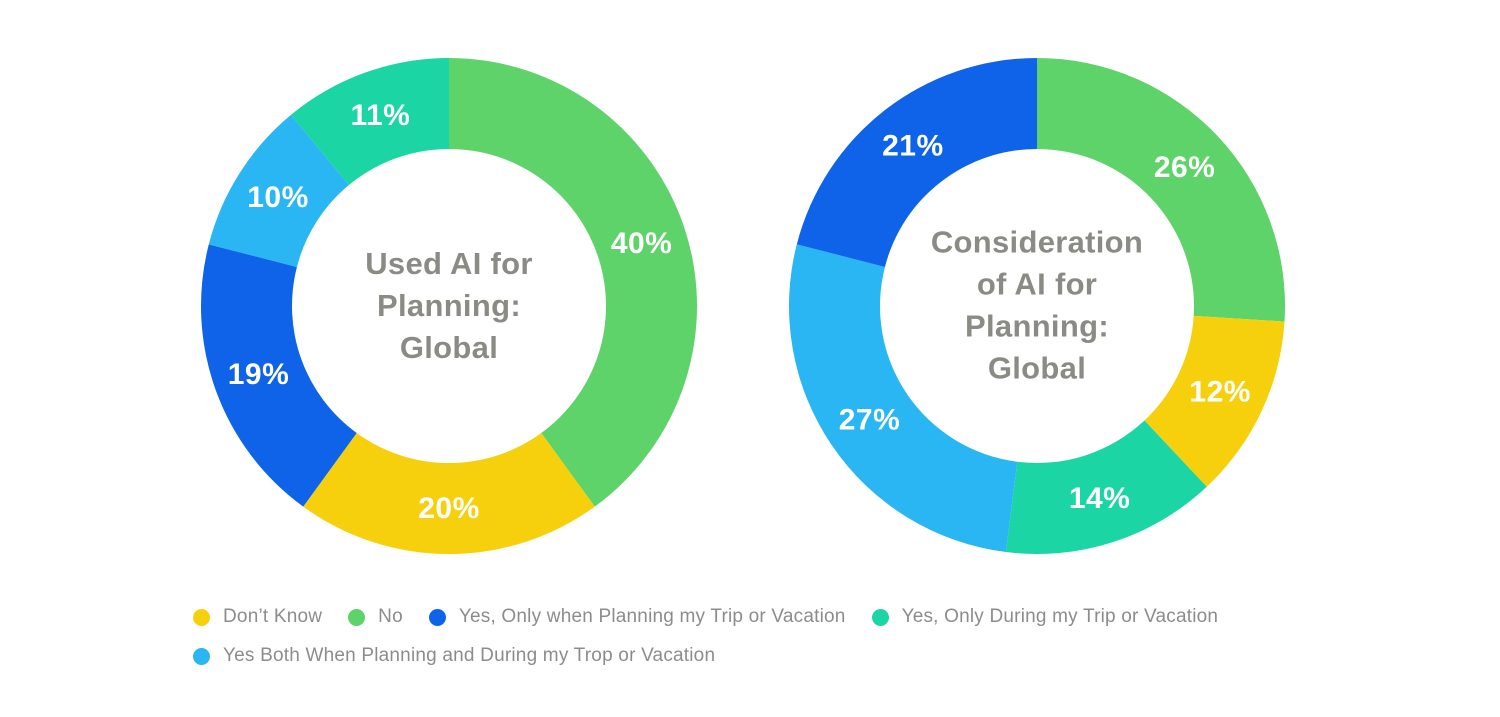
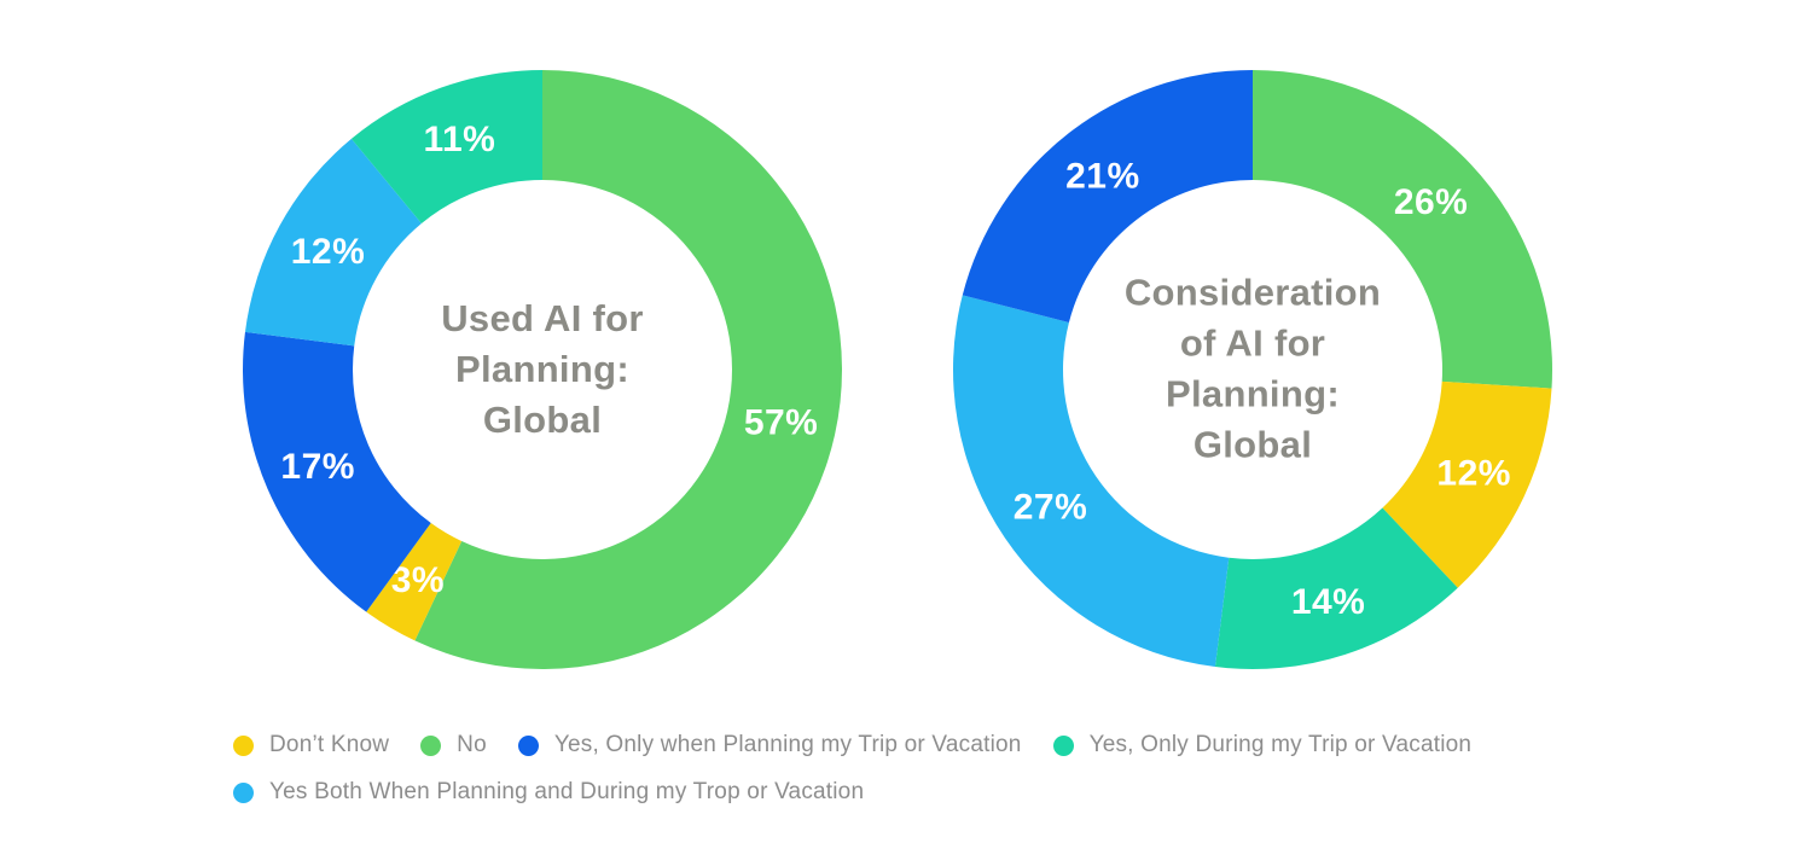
Used AI for Planning: Global/No: 40% -> 57%
Used AI for Planning: Global/Don’t Know: 20% -> 3%
Used AI for Planning: Global/Yes, Only when Planning my Trip or Vacation: 19% -> 17%
Used AI for Planning: Global/Yes Both When Planning and During my Trop or Vacation: 10% -> 12%
